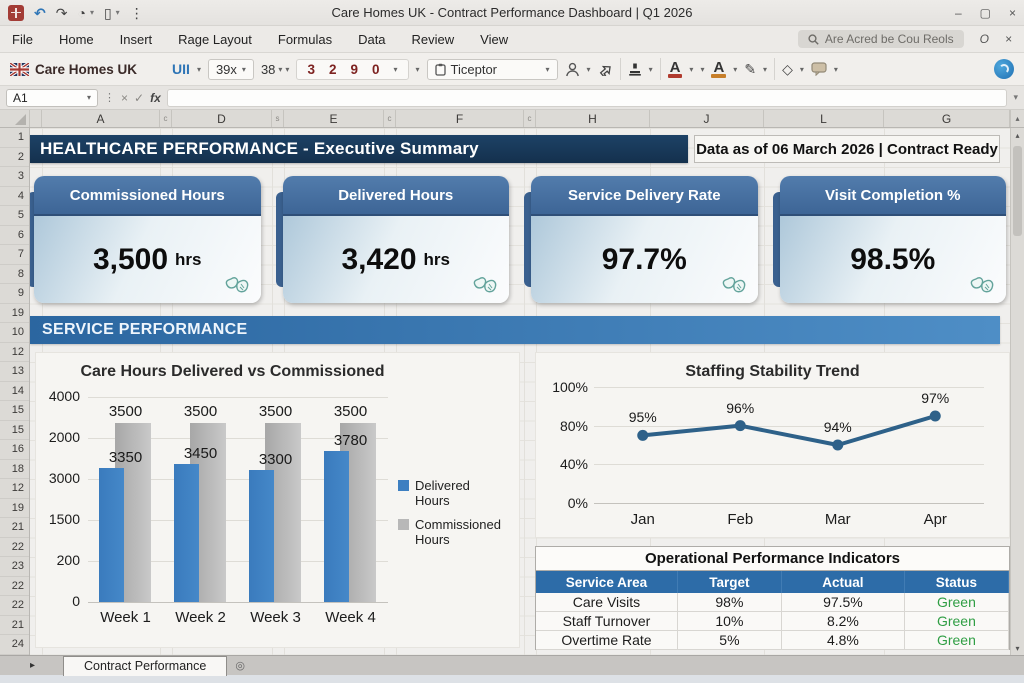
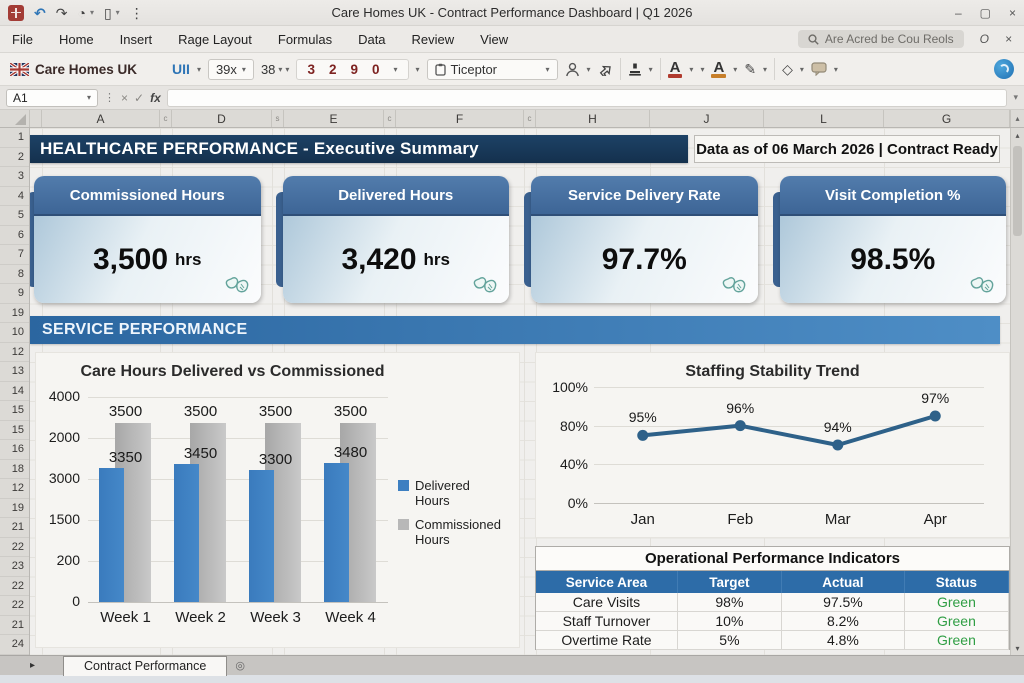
Care Hours Delivered vs Commissioned/Delivered Hours/Week 4: 3780 -> 3480
